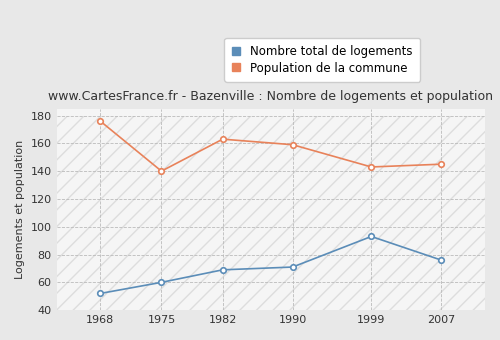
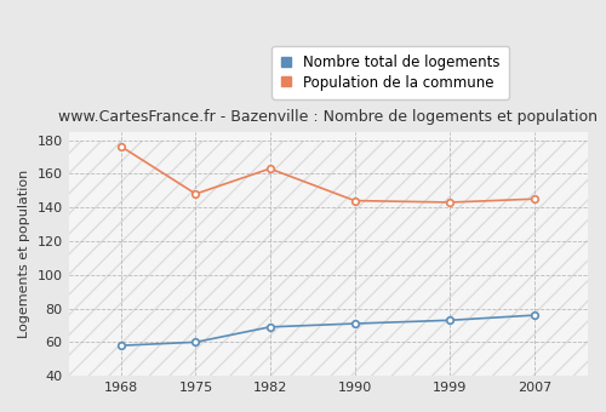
Nombre total de logements/1968: 52 -> 58
Population de la commune/1975: 140 -> 148
Population de la commune/1990: 159 -> 144
Nombre total de logements/1999: 93 -> 73
